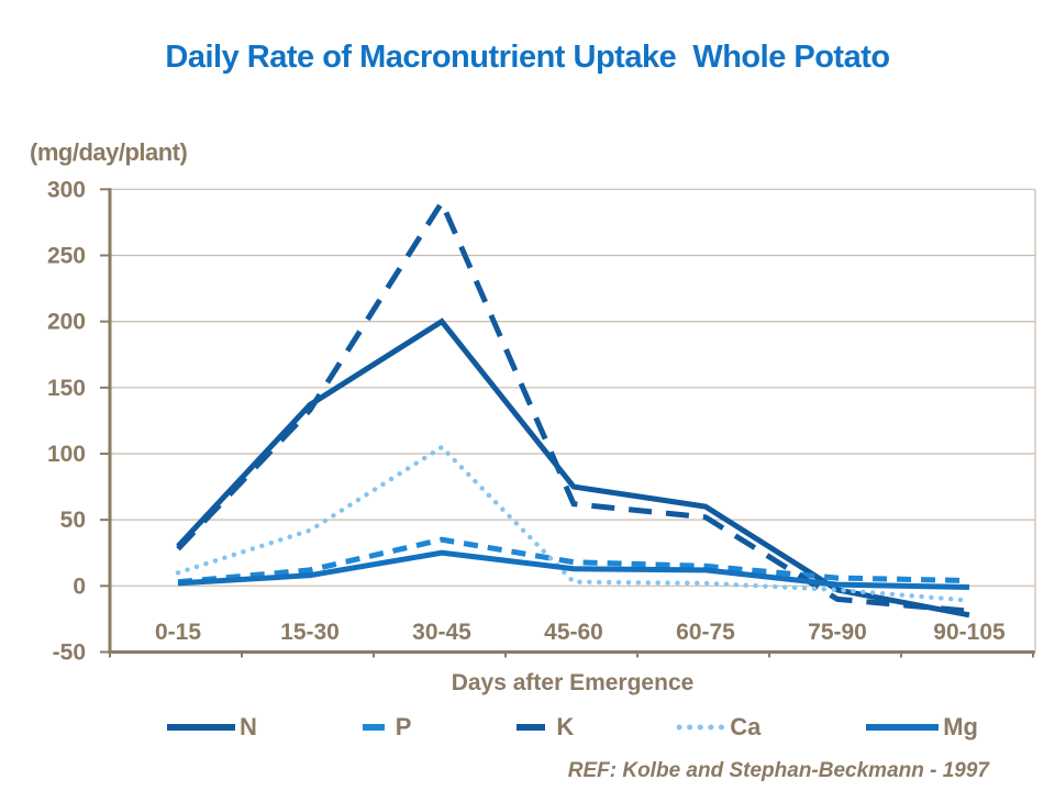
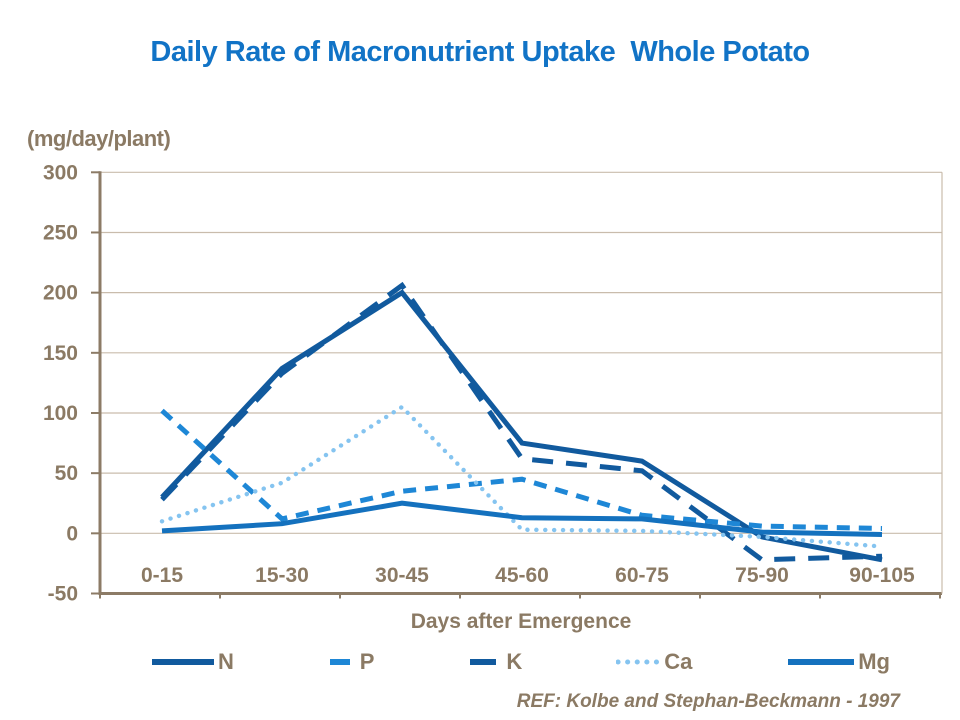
P/0-15: 3 -> 102
K/30-45: 290 -> 206
P/45-60: 18 -> 45
K/75-90: -10 -> -22
